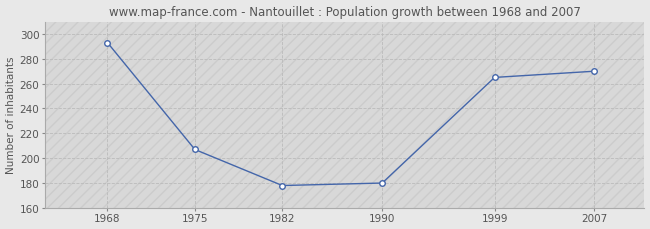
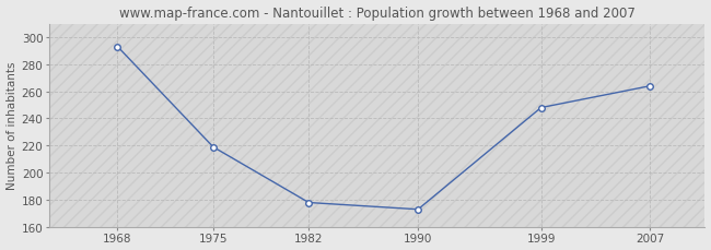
1975: 207 -> 219
1990: 180 -> 173
1999: 265 -> 248
2007: 270 -> 264
